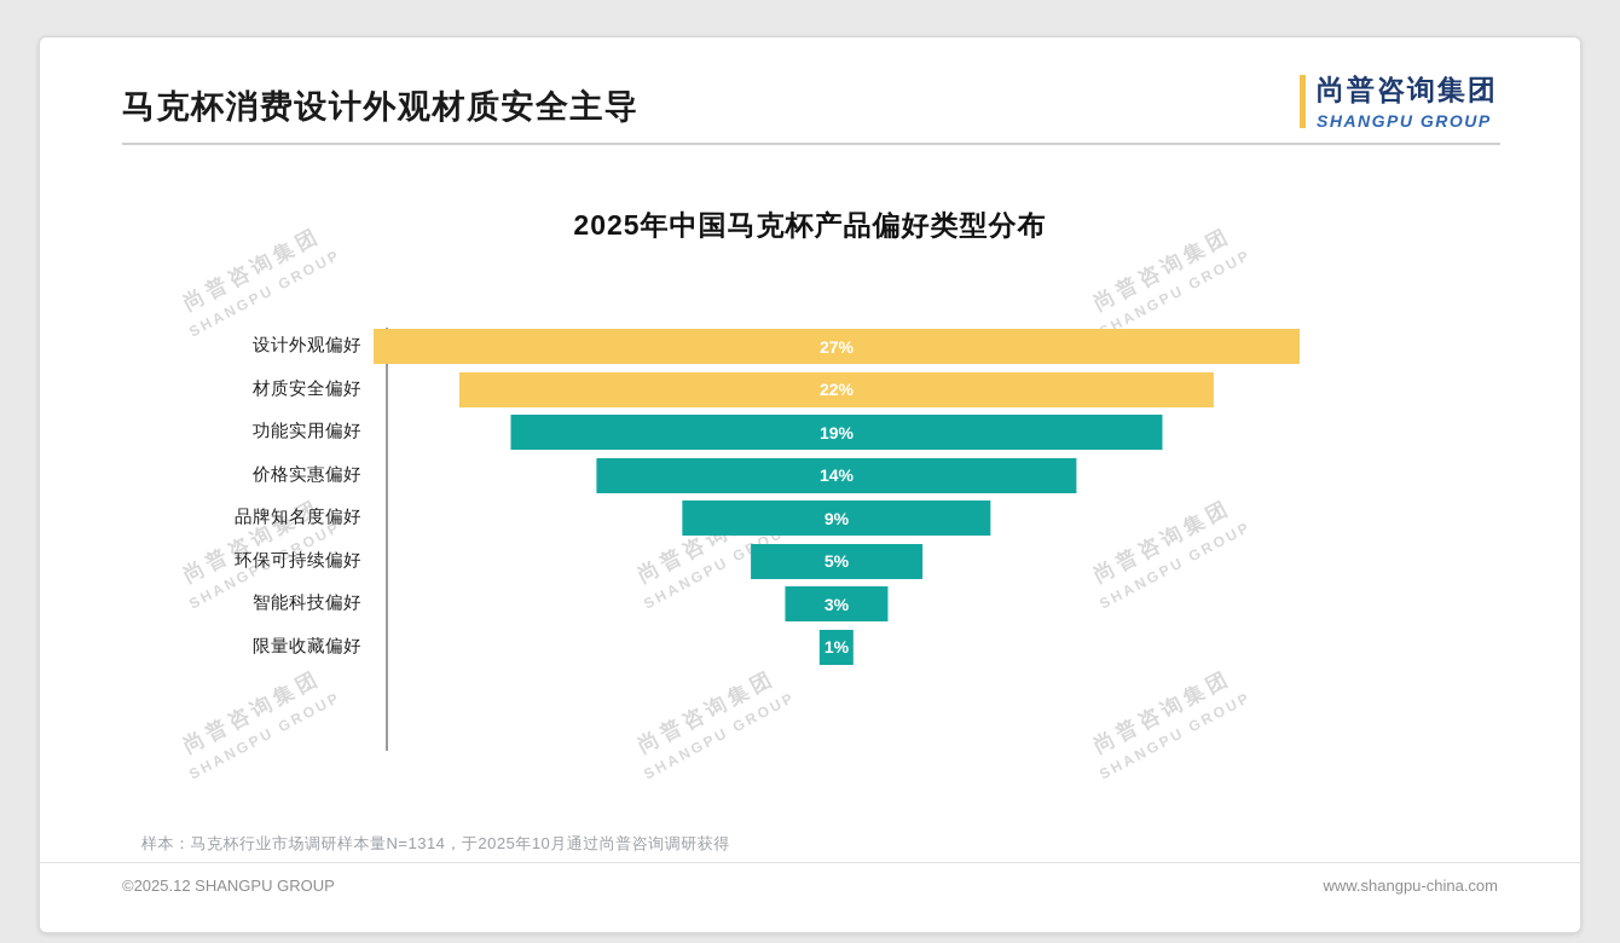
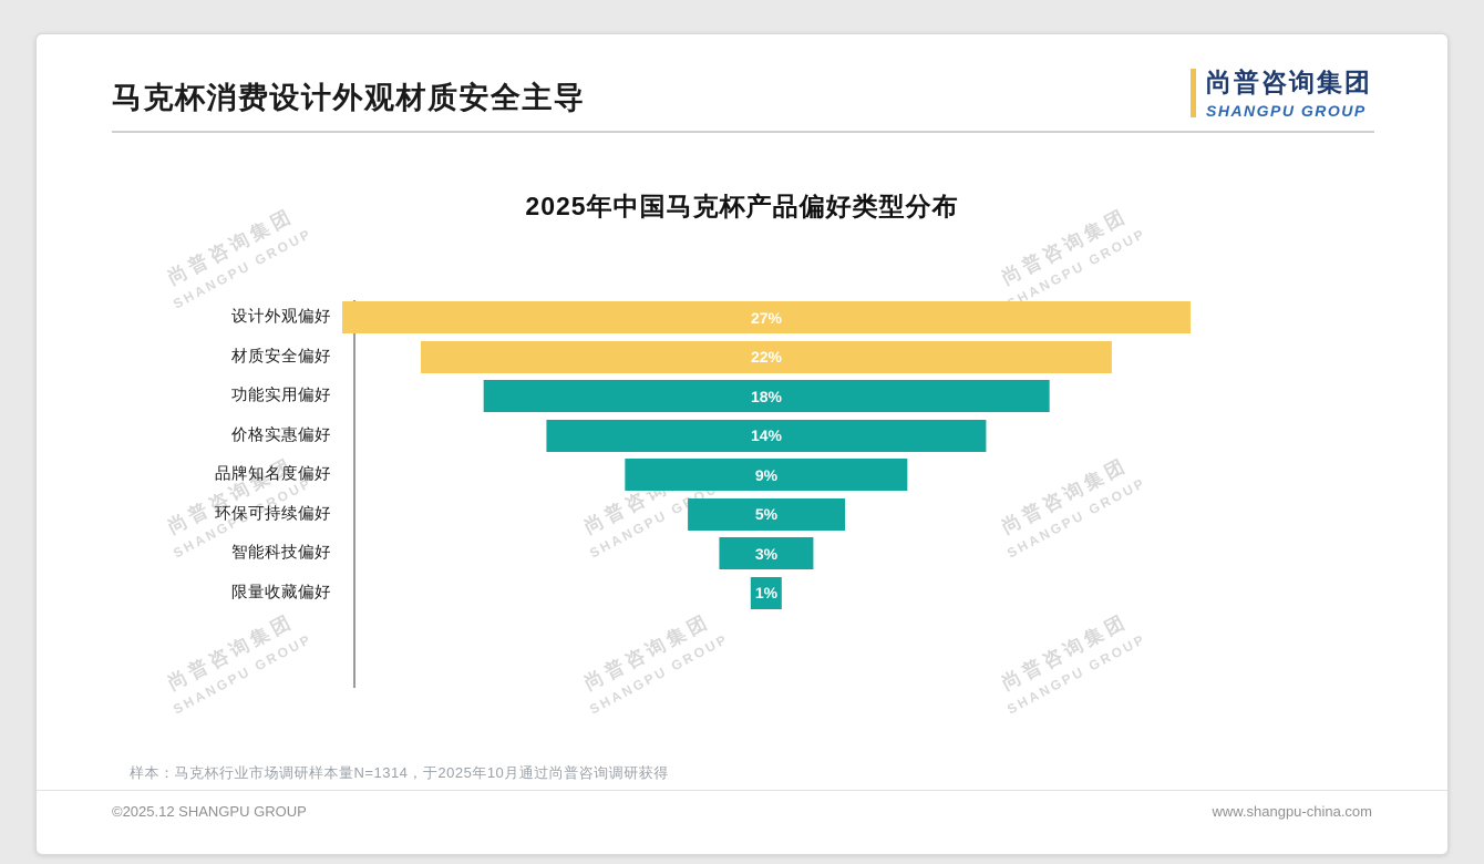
功能实用偏好: 19% -> 18%
